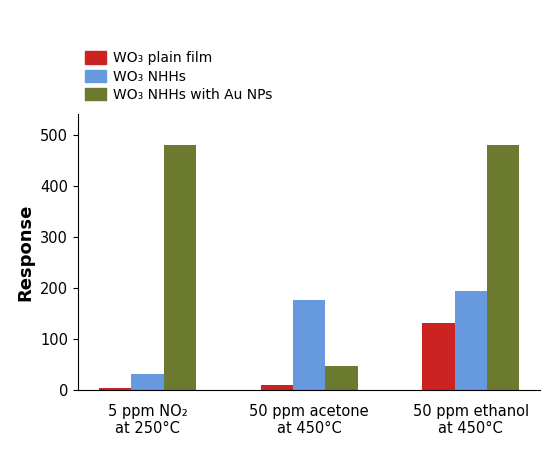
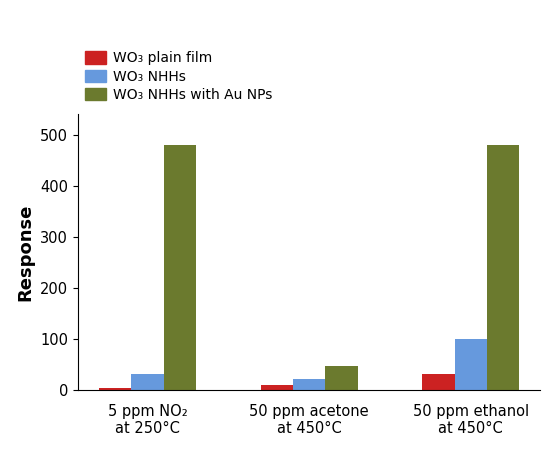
WO₃ NHHs/50 ppm acetone at 450°C: 176 -> 22
WO₃ plain film/50 ppm ethanol at 450°C: 132 -> 32
WO₃ NHHs/50 ppm ethanol at 450°C: 194 -> 101
